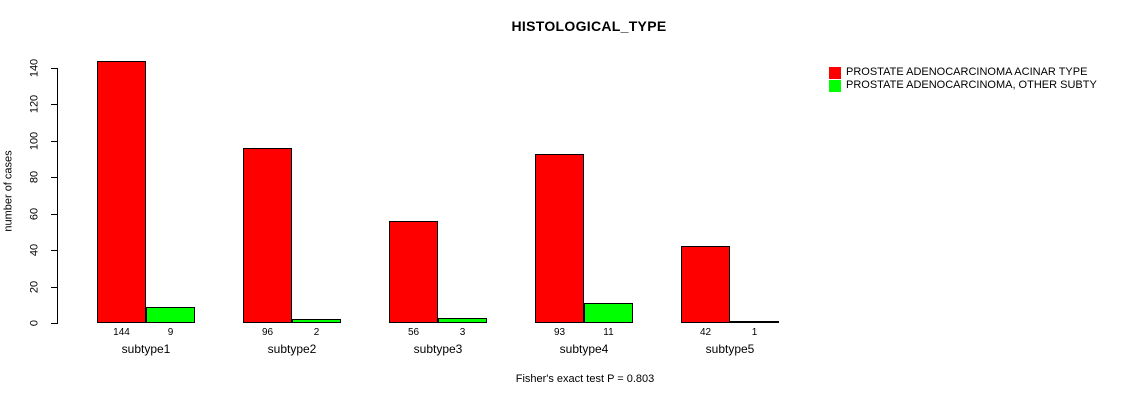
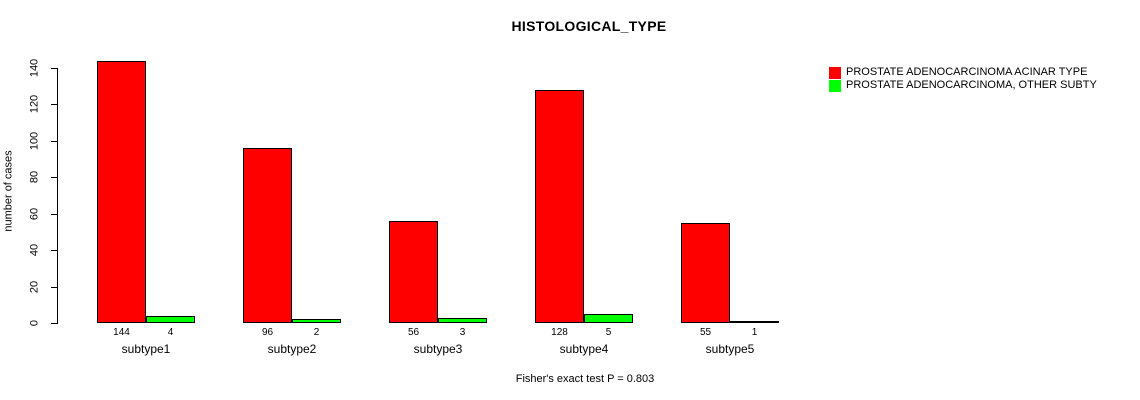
PROSTATE ADENOCARCINOMA, OTHER SUBTY/subtype1: 9 -> 4
PROSTATE ADENOCARCINOMA ACINAR TYPE/subtype4: 93 -> 128
PROSTATE ADENOCARCINOMA, OTHER SUBTY/subtype4: 11 -> 5
PROSTATE ADENOCARCINOMA ACINAR TYPE/subtype5: 42 -> 55
